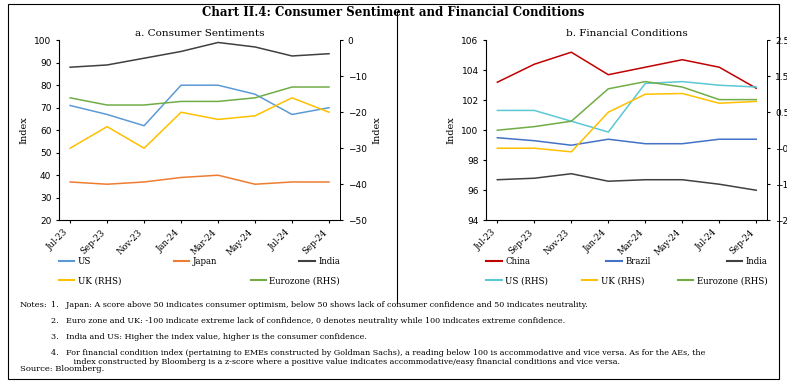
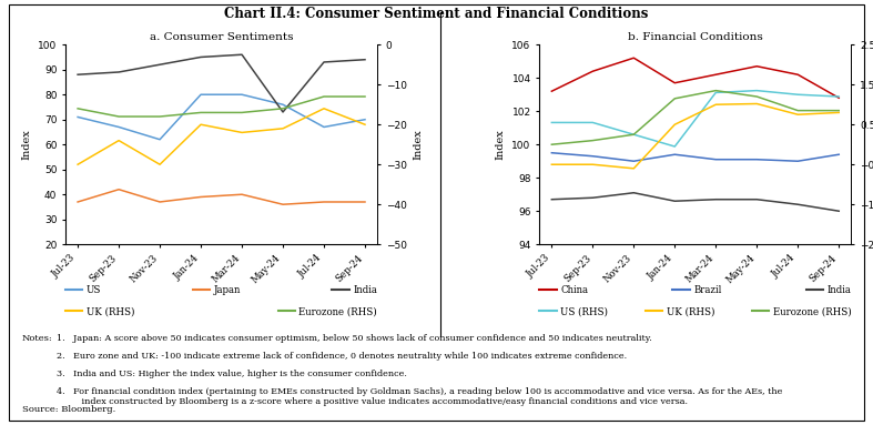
a. Consumer Sentiments/Japan/Sep-23: 36 -> 42
a. Consumer Sentiments/India/Mar-24: 99 -> 96
a. Consumer Sentiments/India/May-24: 97 -> 73
b. Financial Conditions/Brazil/Jul-24: 99.4 -> 99.0
